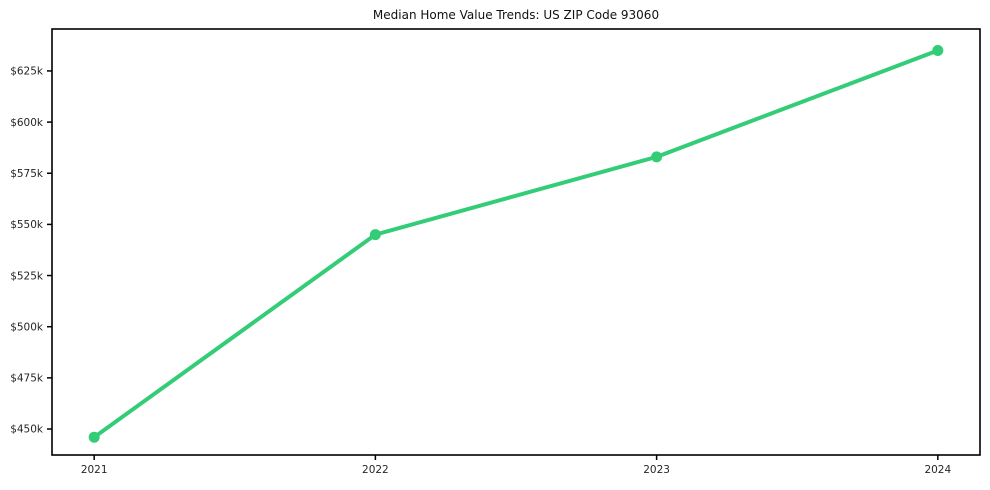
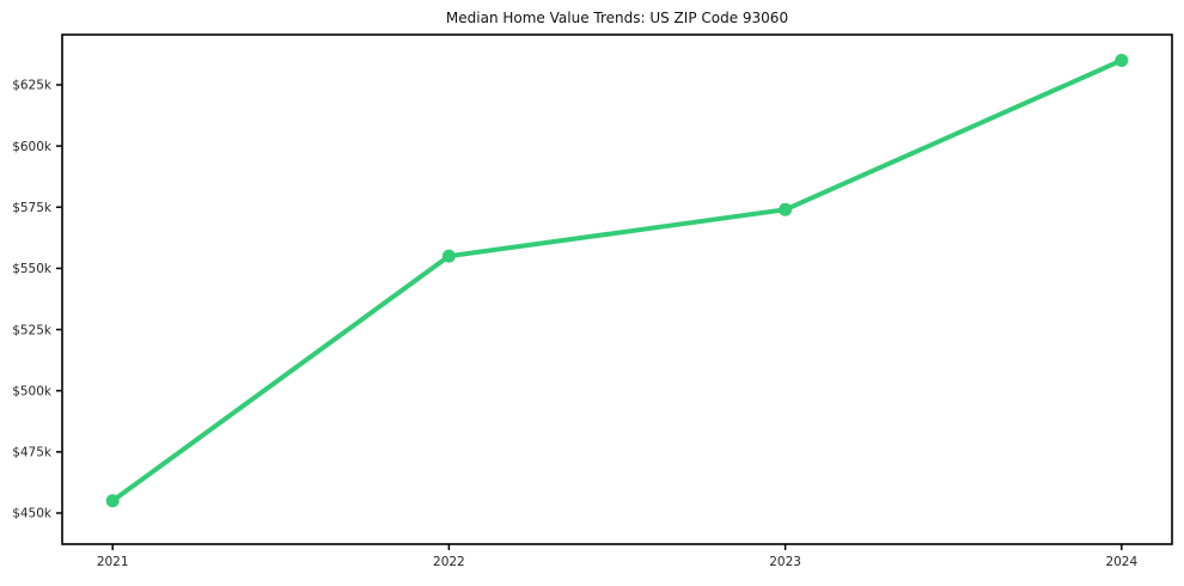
2021: $446k -> $455k
2022: $545k -> $555k
2023: $583k -> $574k
